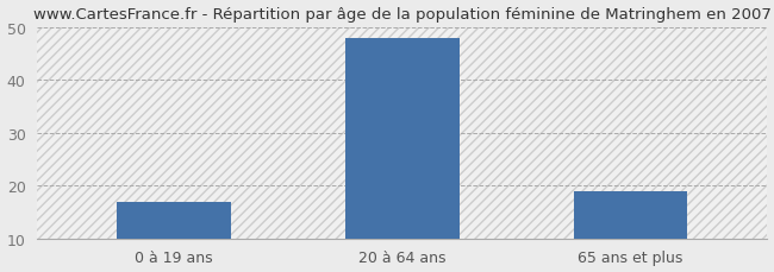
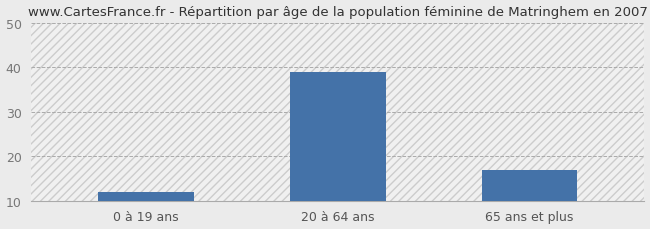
0 à 19 ans: 17 -> 12
20 à 64 ans: 48 -> 39
65 ans et plus: 19 -> 17
